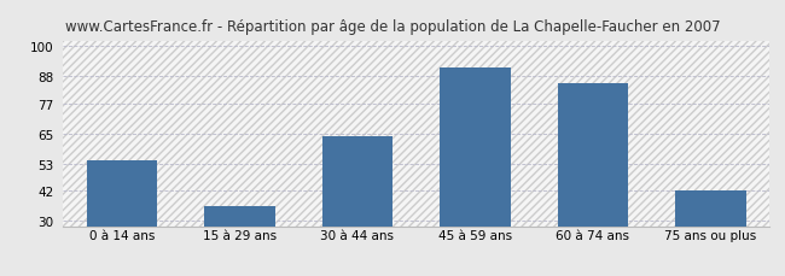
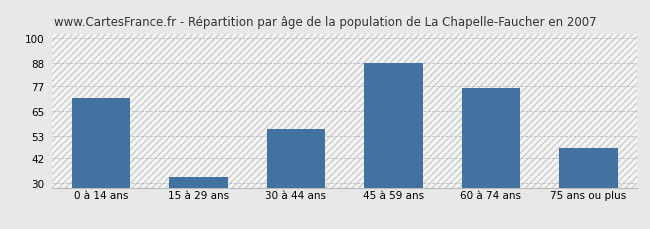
0 à 14 ans: 54 -> 71
15 à 29 ans: 36 -> 33
30 à 44 ans: 64 -> 56
45 à 59 ans: 91 -> 88
60 à 74 ans: 85 -> 76
75 ans ou plus: 42 -> 47
